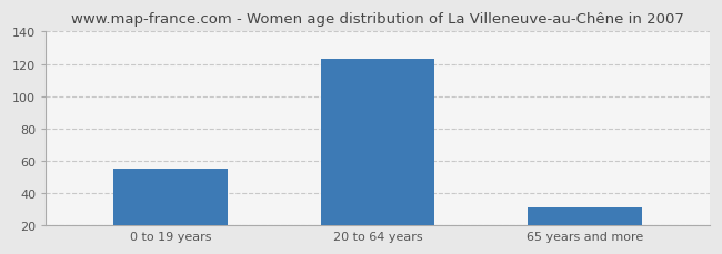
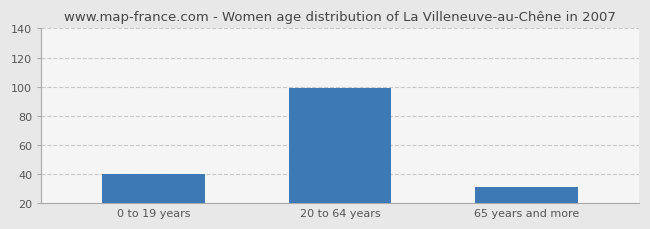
0 to 19 years: 55 -> 40
20 to 64 years: 123 -> 99
